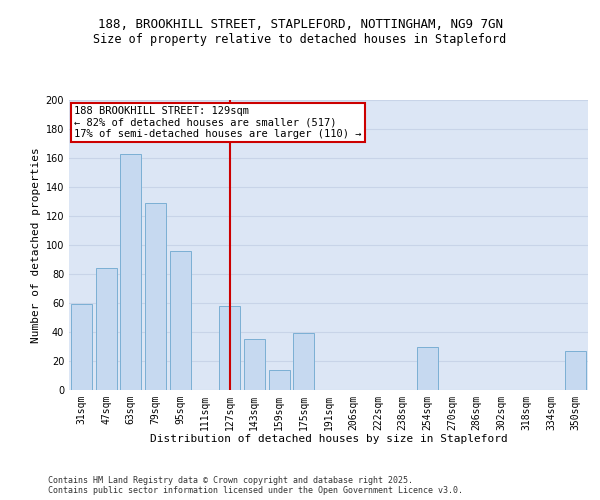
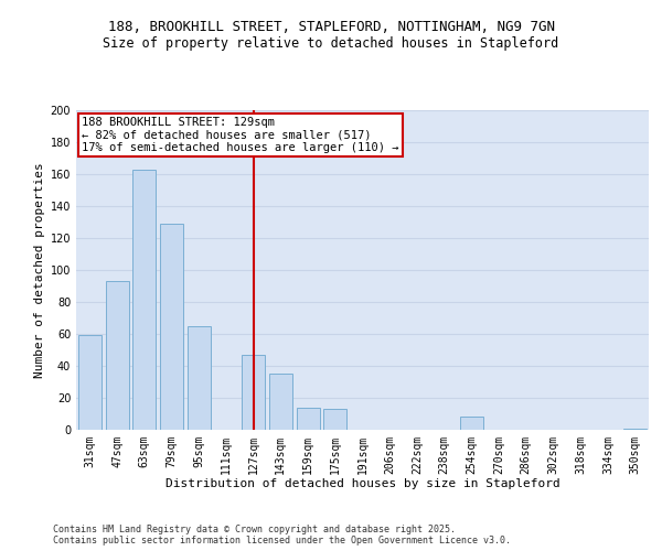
47sqm: 84 -> 93
95sqm: 96 -> 65
127sqm: 58 -> 47
175sqm: 39 -> 13
254sqm: 30 -> 8
350sqm: 27 -> 1
